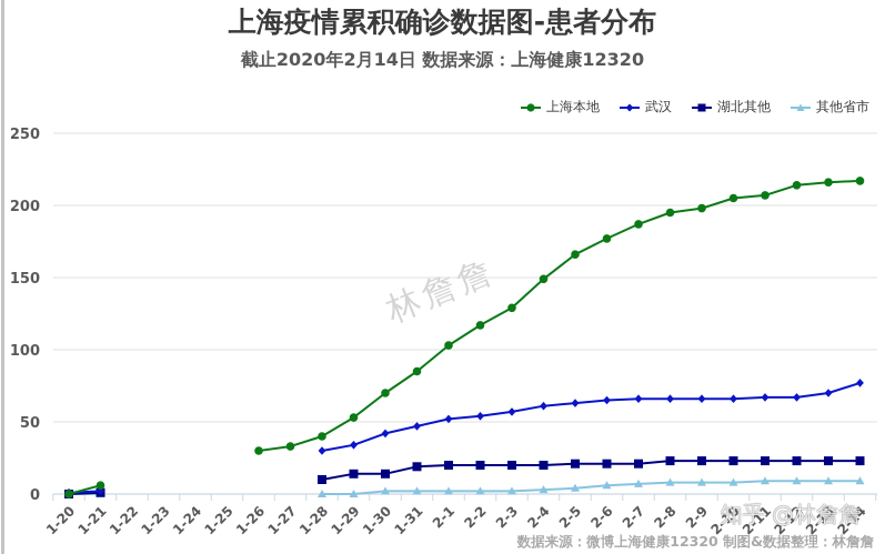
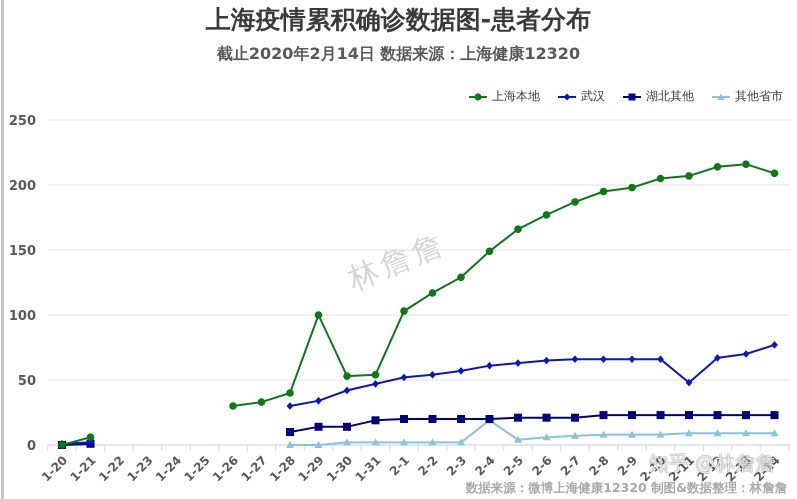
上海本地/1-29: 53 -> 100
上海本地/1-30: 70 -> 53
上海本地/1-31: 85 -> 54
其他省市/2-4: 3 -> 19
武汉/2-11: 67 -> 48
上海本地/2-14: 217 -> 209
